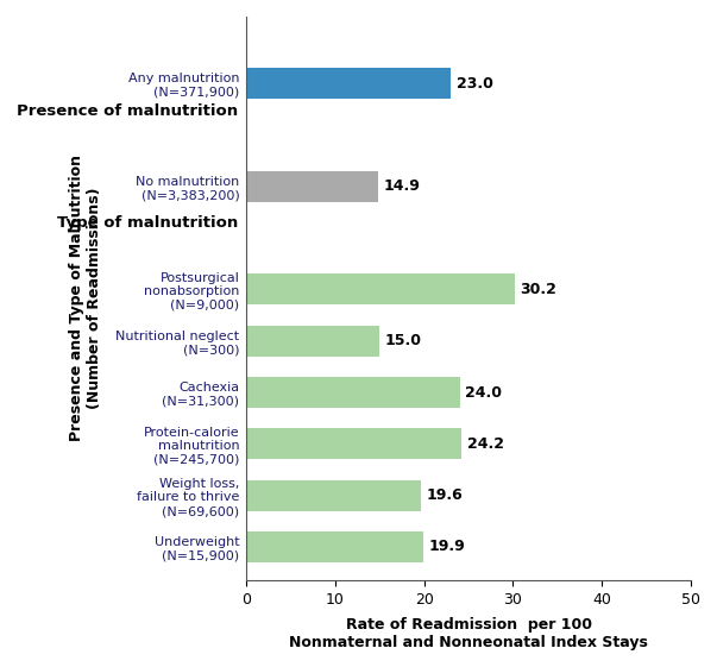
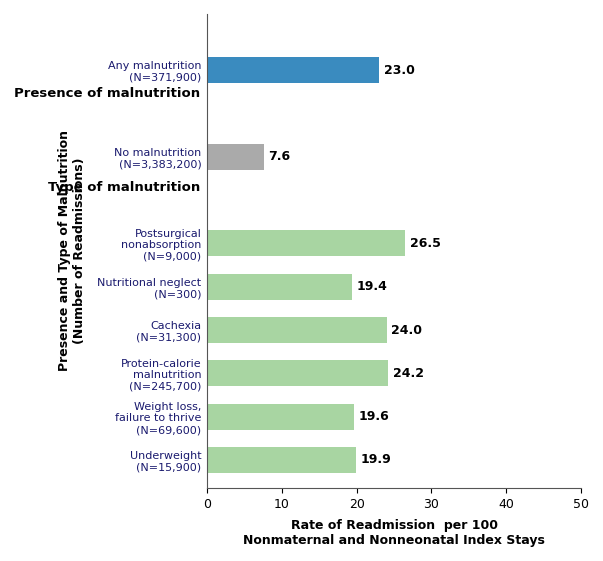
No malnutrition (N=3,383,200): 14.9 -> 7.6
Postsurgical nonabsorption (N=9,000): 30.2 -> 26.5
Nutritional neglect (N=300): 15.0 -> 19.4
